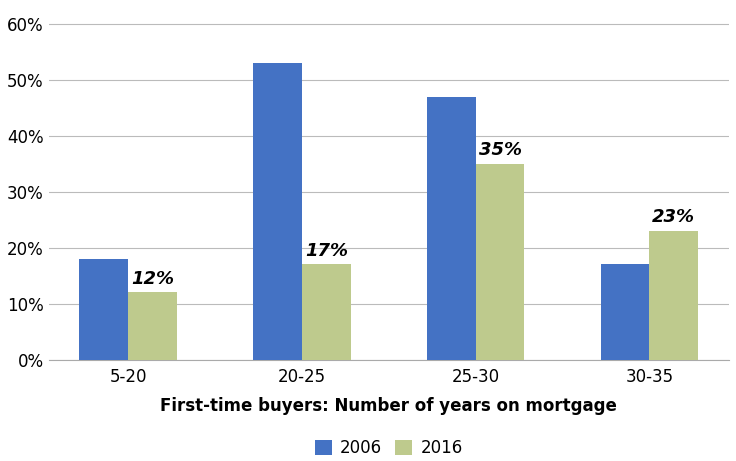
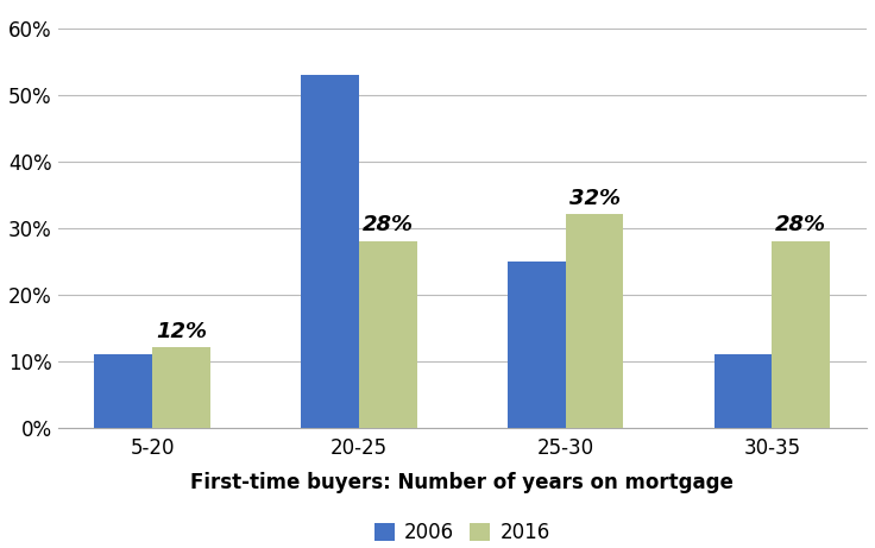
2006/5-20: 18% -> 11%
2016/20-25: 17% -> 28%
2006/25-30: 47% -> 25%
2016/25-30: 35% -> 32%
2006/30-35: 17% -> 11%
2016/30-35: 23% -> 28%
